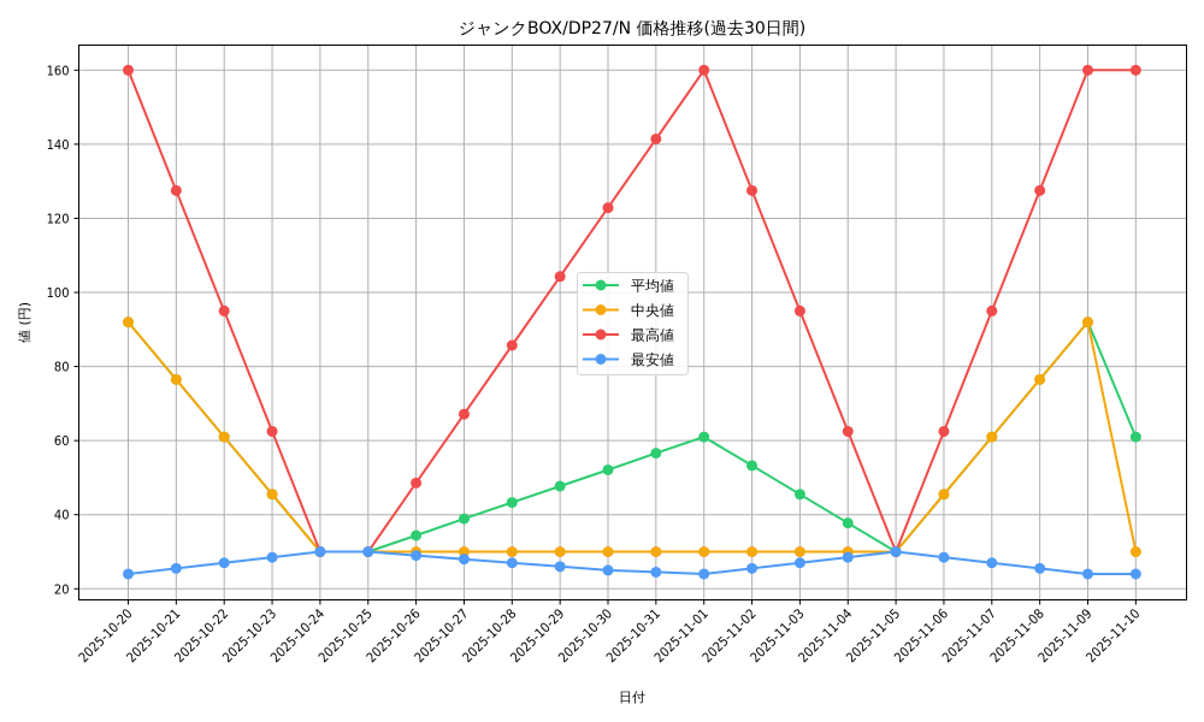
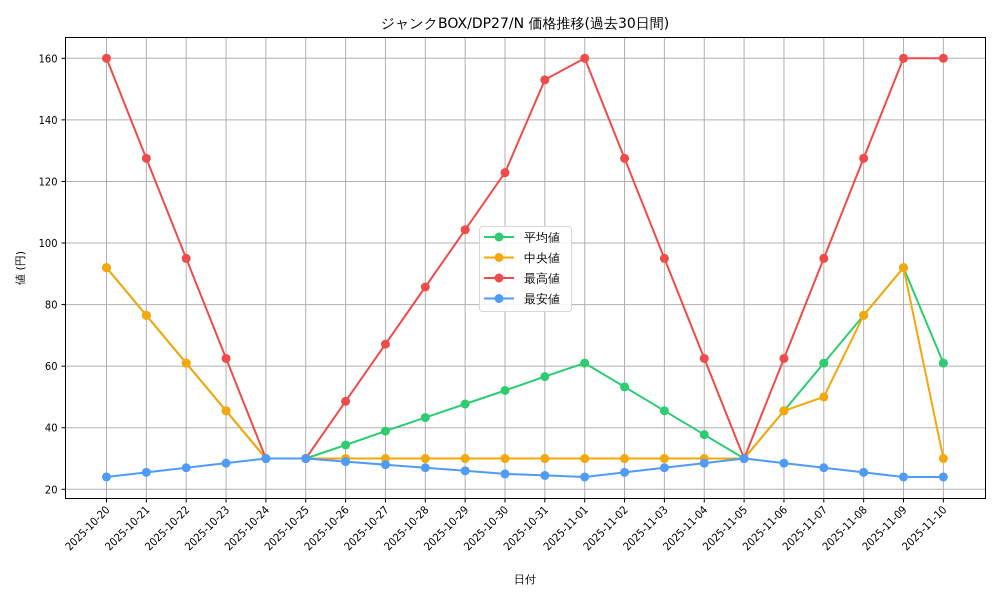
最高値/2025-10-31: 141 -> 153
中央値/2025-11-07: 61 -> 50
